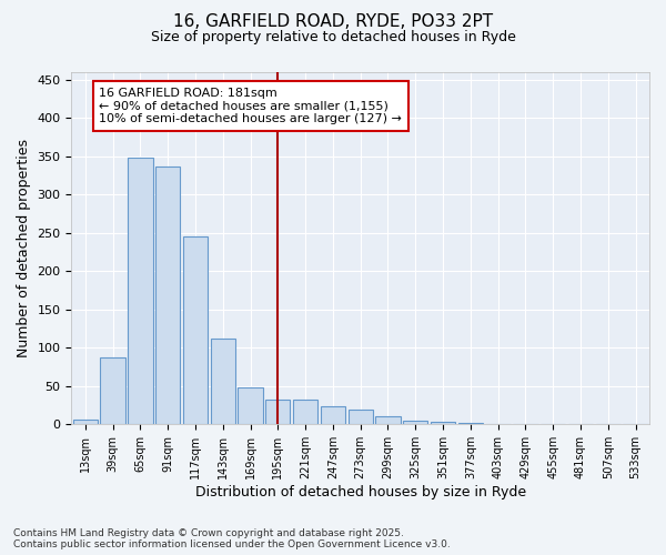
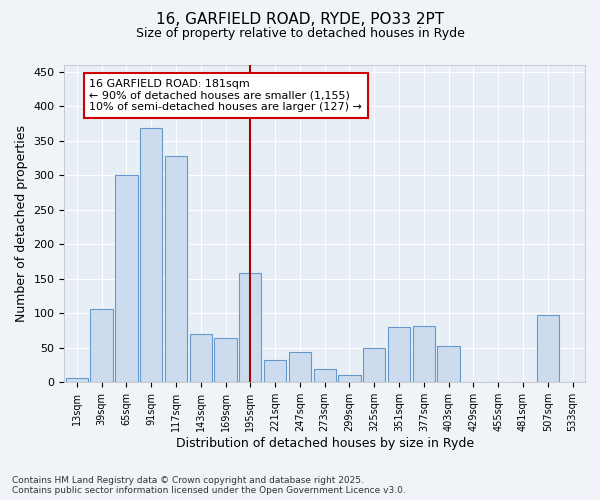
39sqm: 88 -> 106
65sqm: 348 -> 300
91sqm: 337 -> 368
117sqm: 246 -> 328
143sqm: 112 -> 70
169sqm: 49 -> 64
195sqm: 32 -> 158
247sqm: 24 -> 44
325sqm: 5 -> 50
351sqm: 4 -> 80
377sqm: 2 -> 82
403sqm: 1 -> 52
507sqm: 1 -> 98
